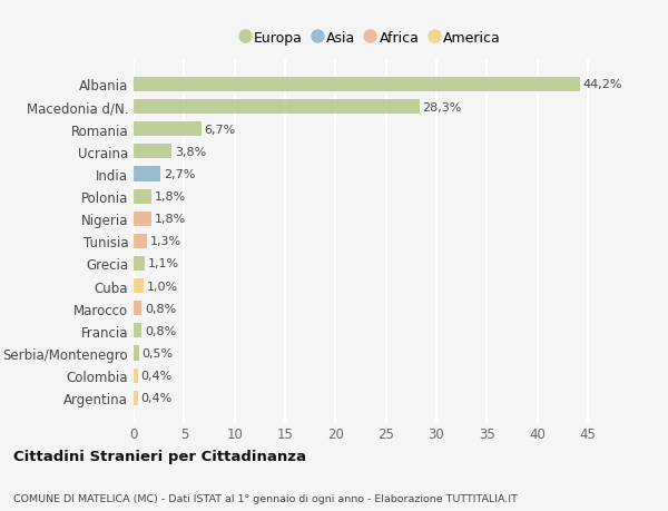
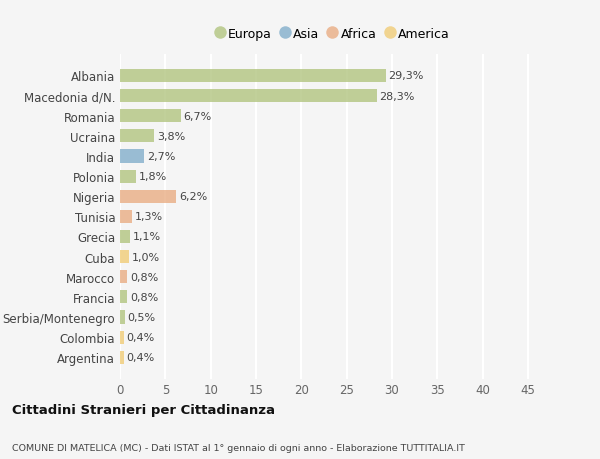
Albania: 44,2% -> 29,3%
Nigeria: 1,8% -> 6,2%
